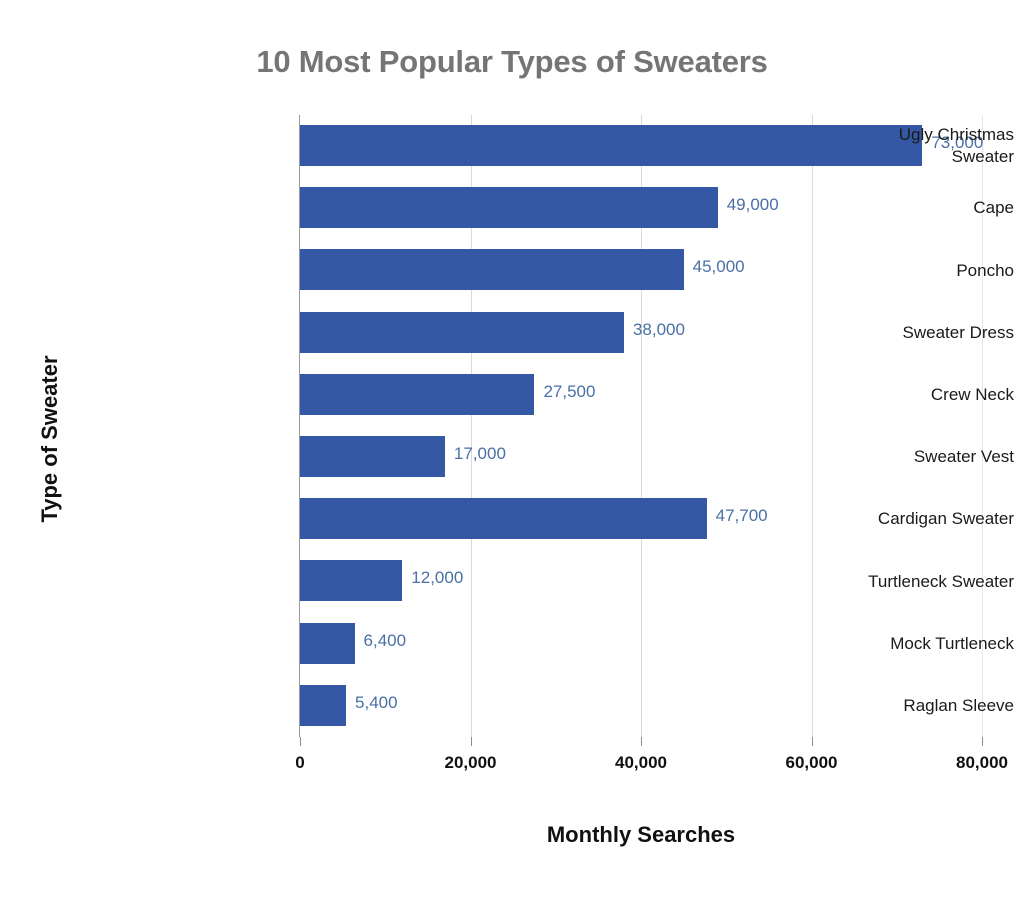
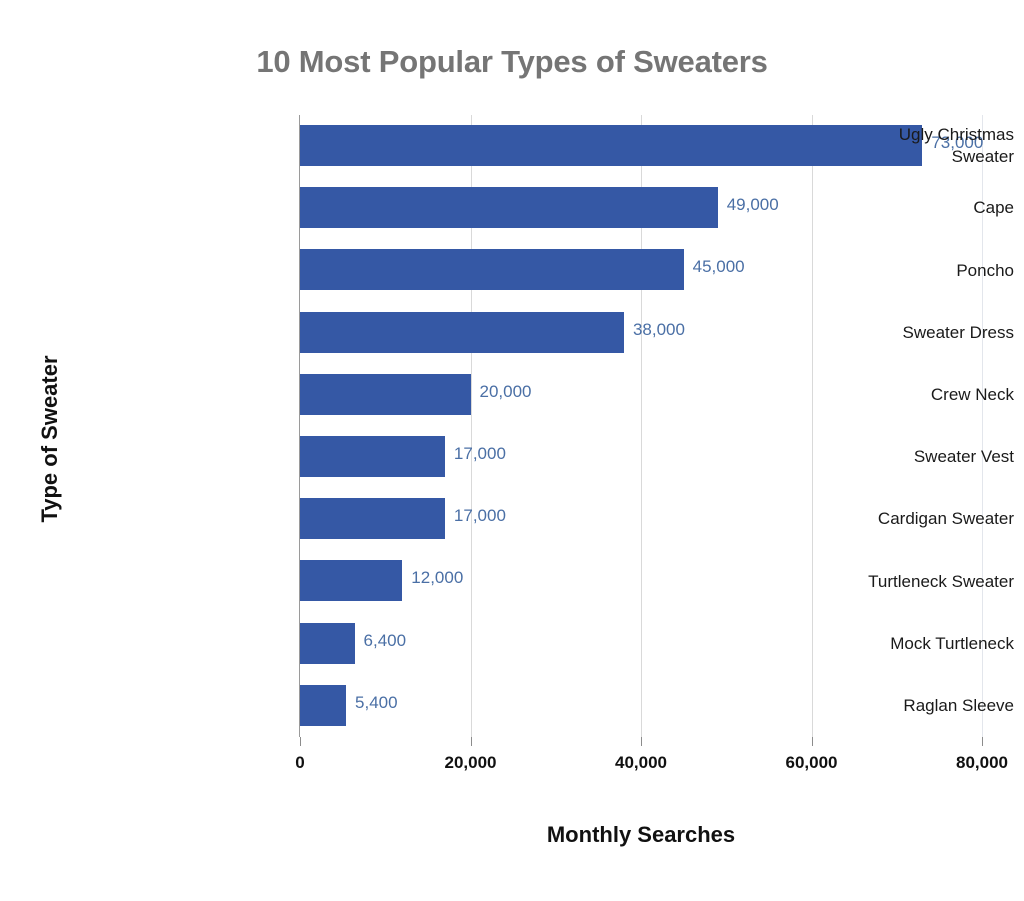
Crew Neck: 27,500 -> 20,000
Cardigan Sweater: 47,700 -> 17,000
